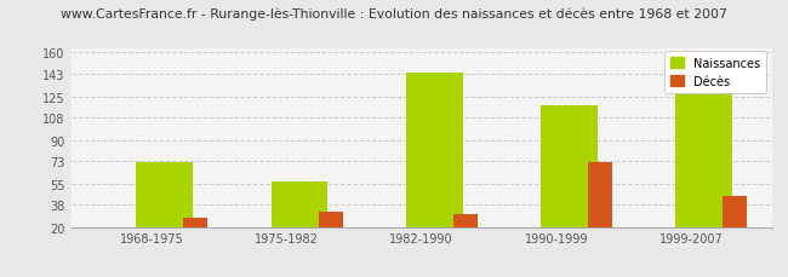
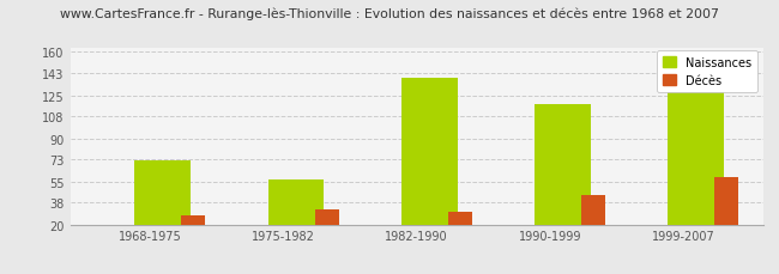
Naissances/1982-1990: 144 -> 139
Décès/1990-1999: 72 -> 44
Décès/1999-2007: 45 -> 58
